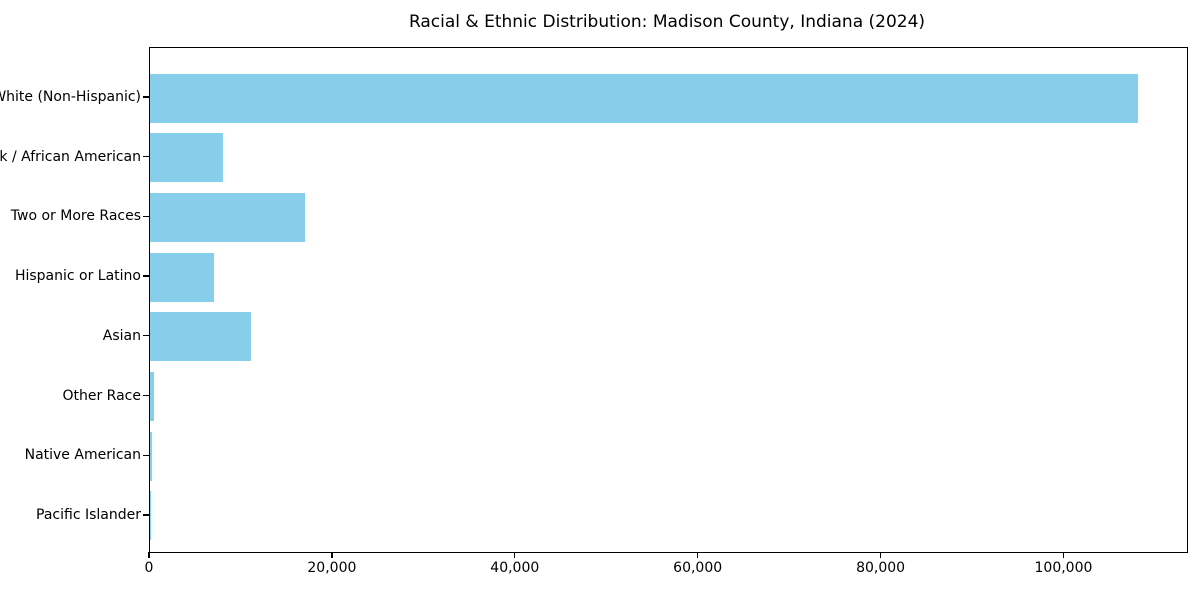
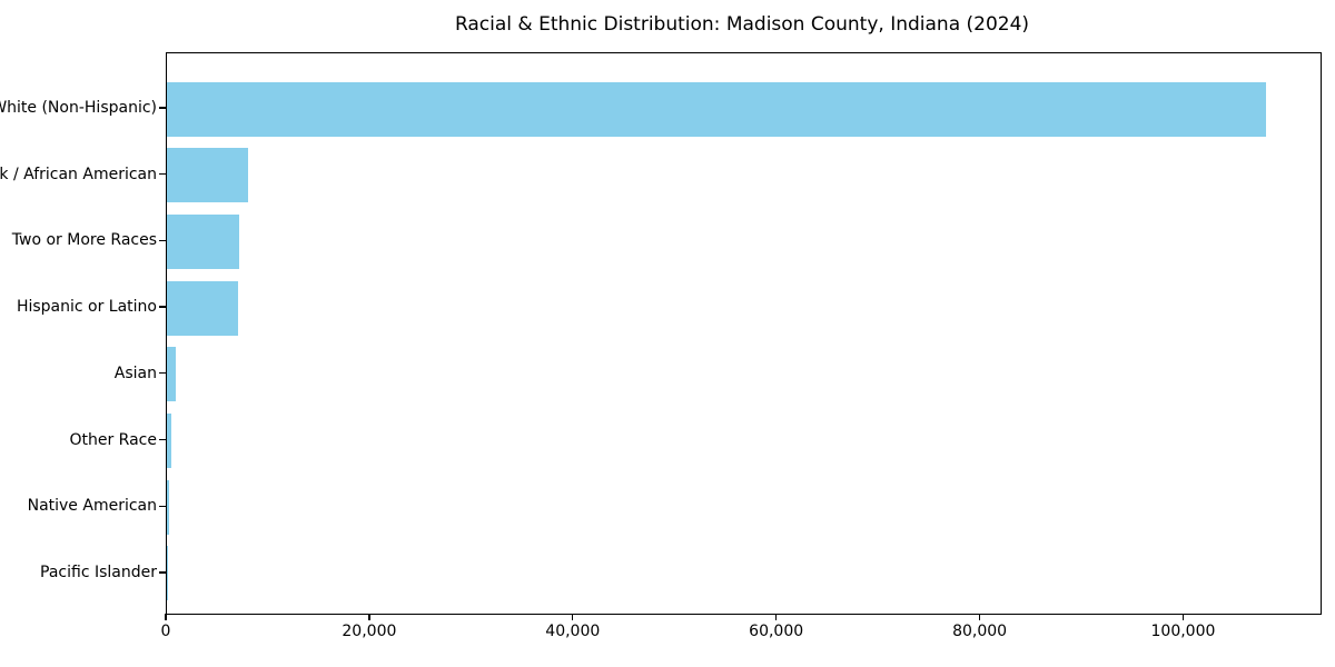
Two or More Races: 17000 -> 7000
Asian: 11000 -> 1000
